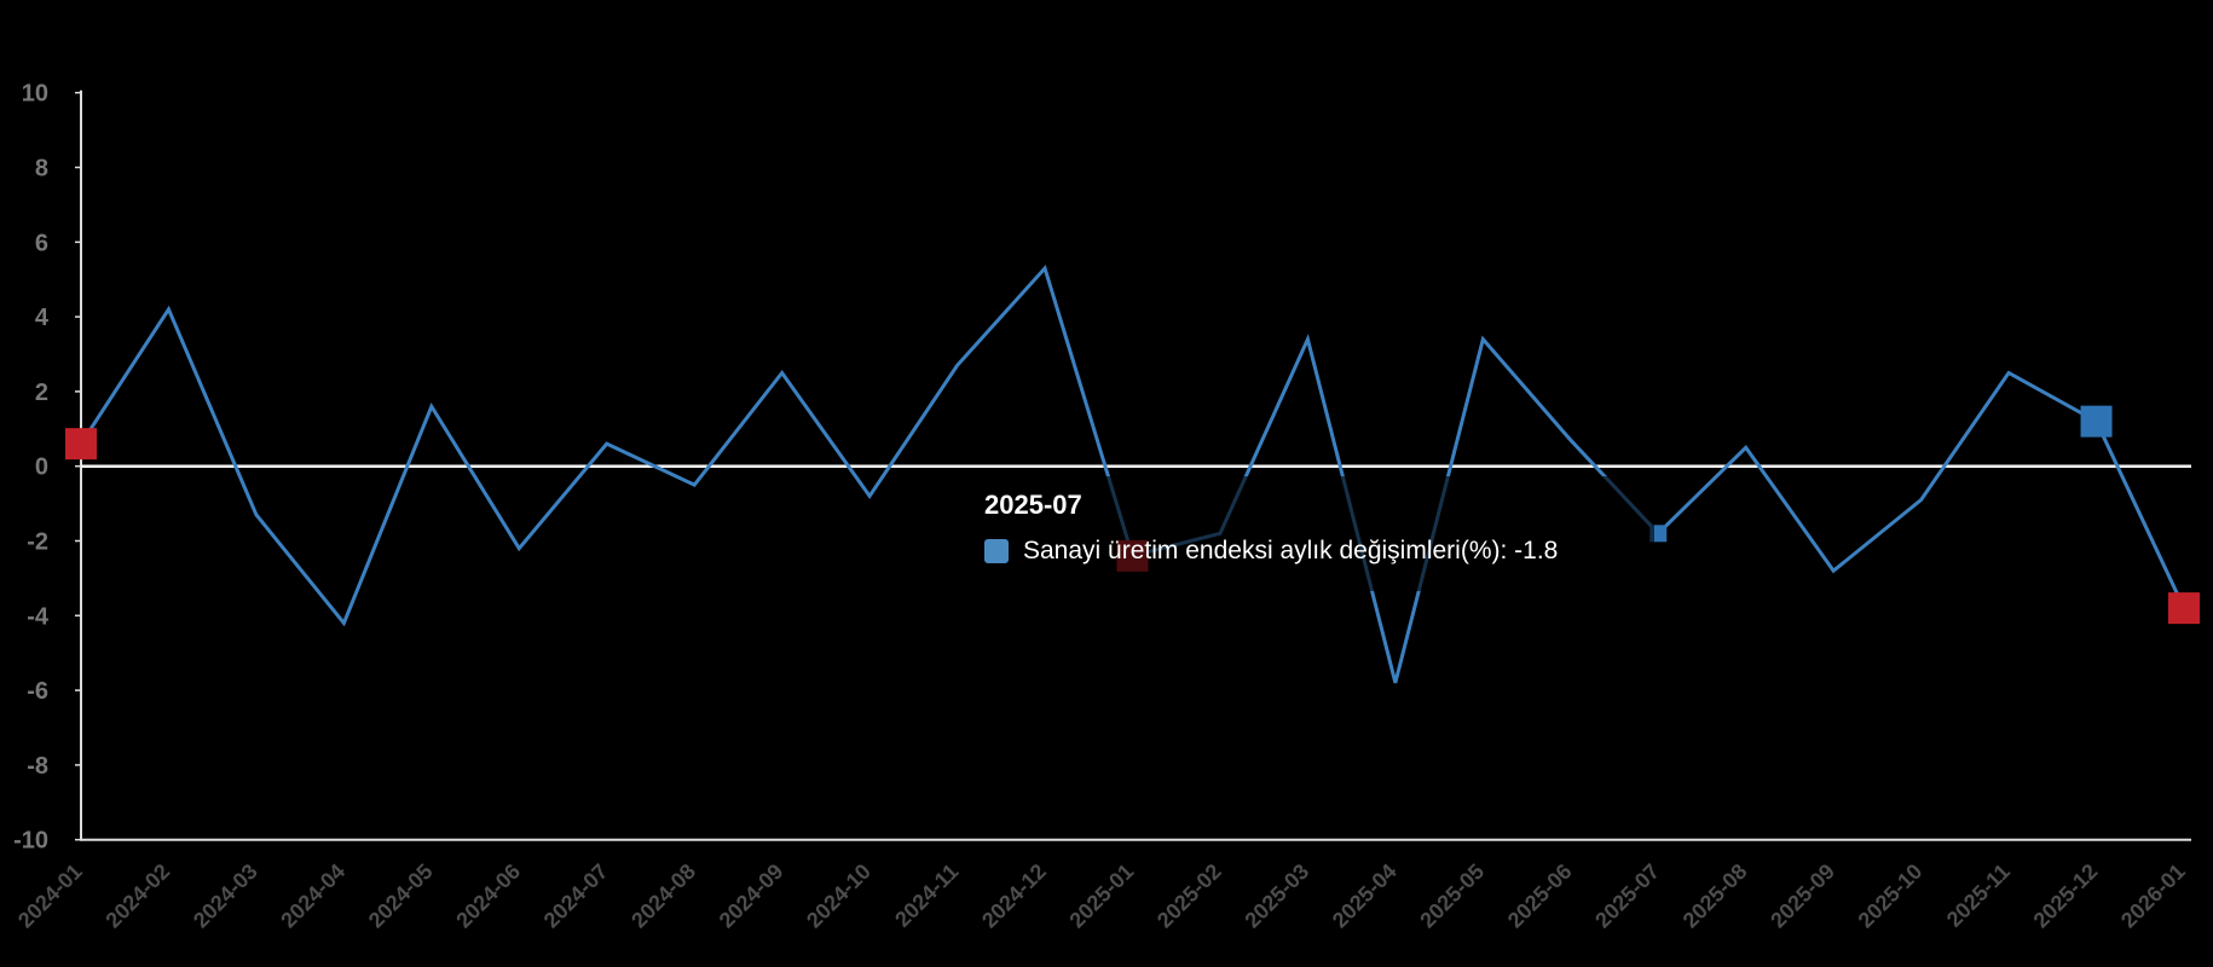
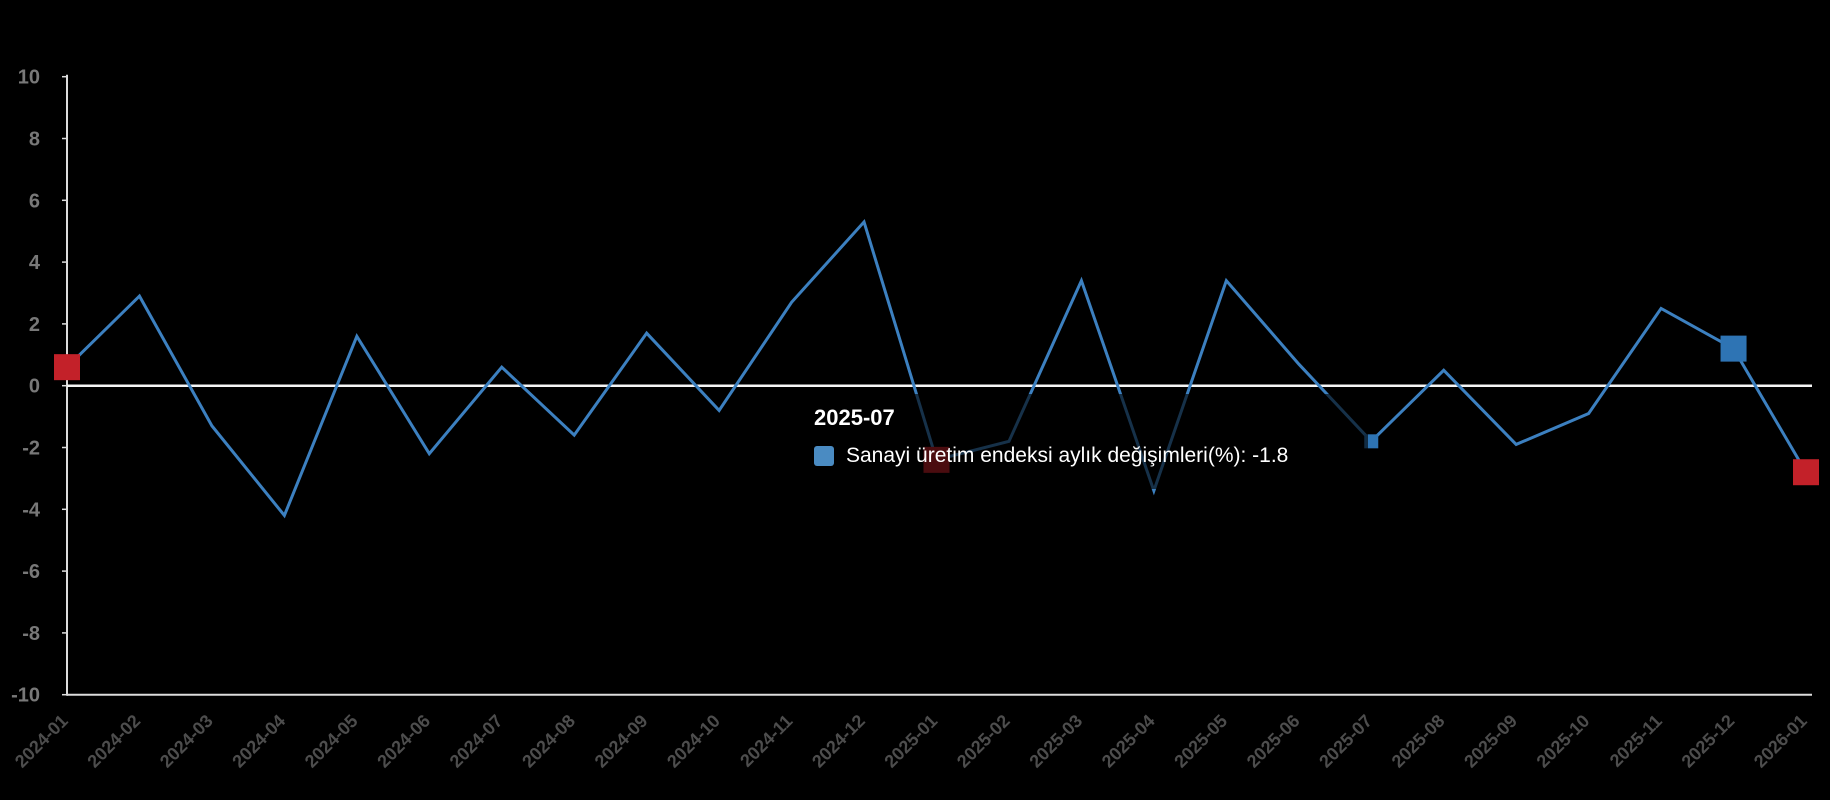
2024-02: 4.2 -> 2.9
2024-08: -0.5 -> -1.6
2024-09: 2.5 -> 1.7
2025-04: -5.8 -> -3.4
2025-09: -2.8 -> -1.9
2026-01: -3.8 -> -2.8
